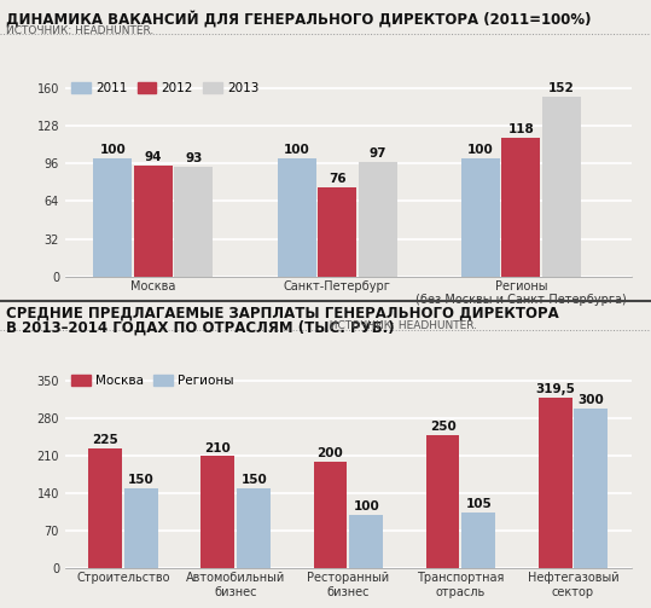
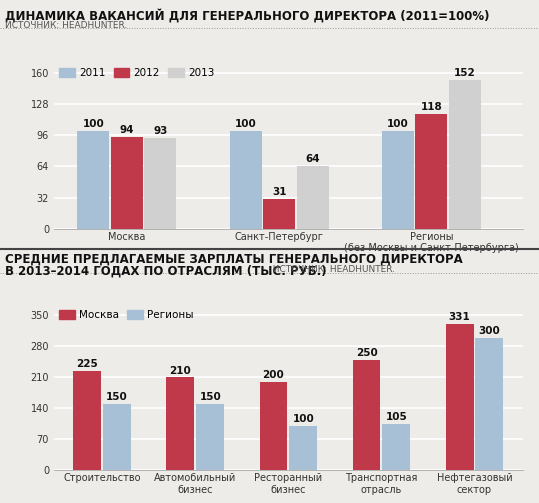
2012/Санкт-Петербург: 76 -> 31
2013/Санкт-Петербург: 97 -> 64
Москва/Нефтегазовый сектор: 319,5 -> 331
